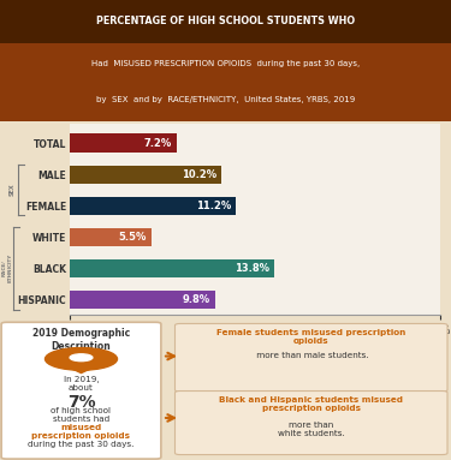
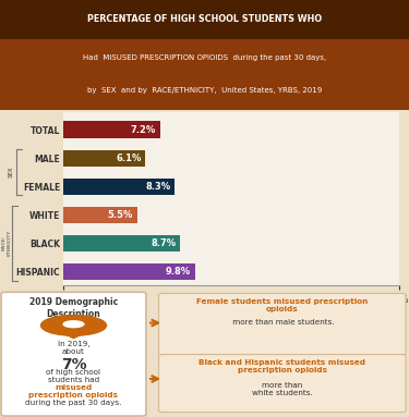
MALE: 10.2% -> 6.1%
FEMALE: 11.2% -> 8.3%
BLACK: 13.8% -> 8.7%
